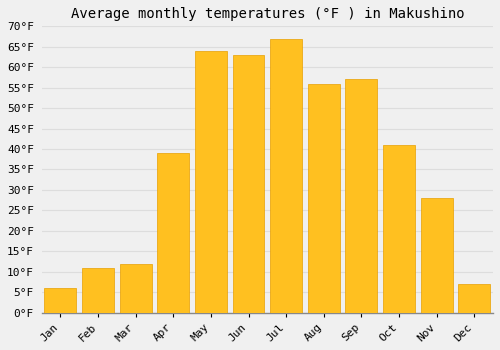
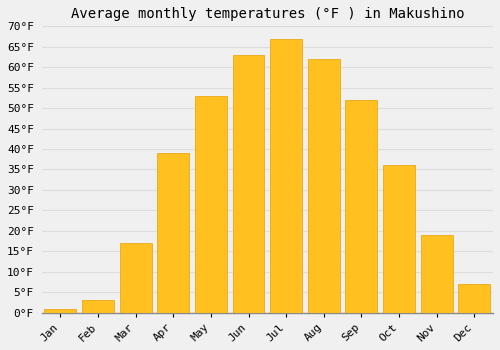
Jan: 6°F -> 1°F
Feb: 11°F -> 3°F
Mar: 12°F -> 17°F
May: 64°F -> 53°F
Aug: 56°F -> 62°F
Sep: 57°F -> 52°F
Oct: 41°F -> 36°F
Nov: 28°F -> 19°F
